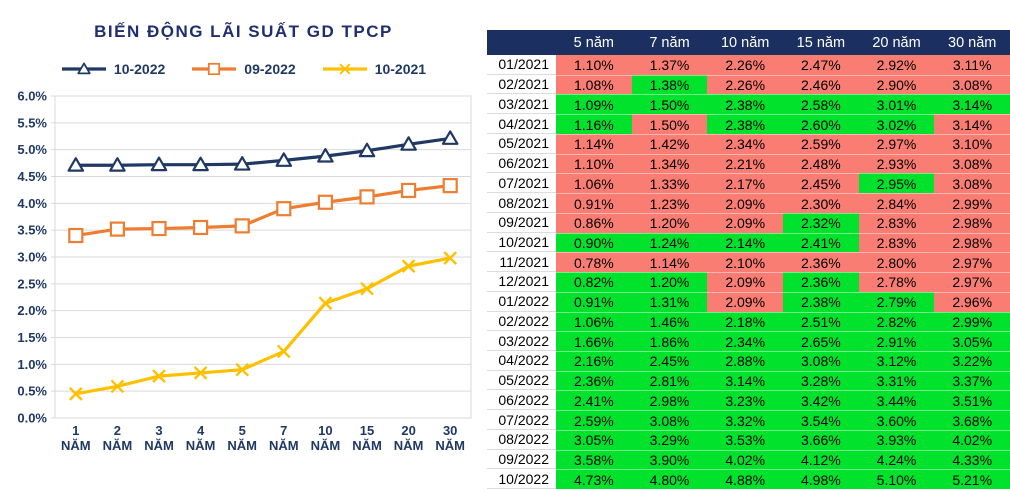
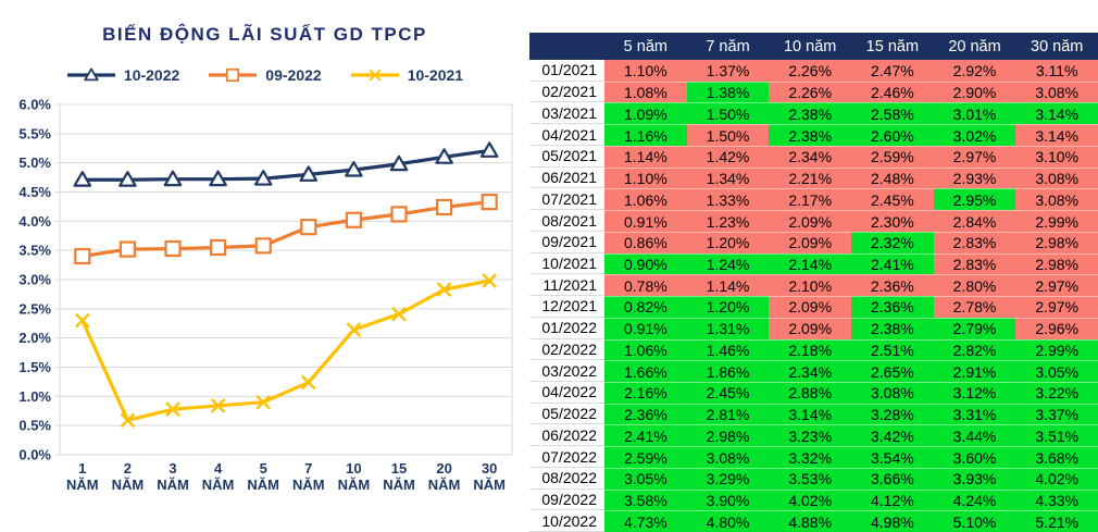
10-2021/1: 0.5% -> 2.3%
